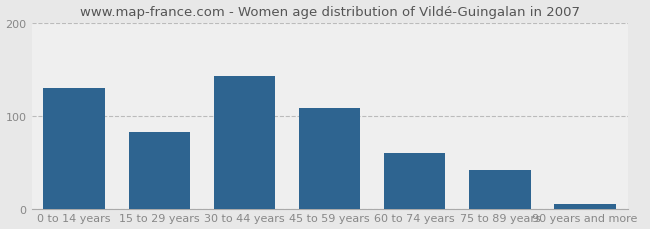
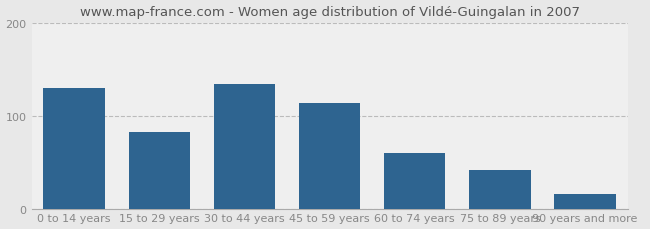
30 to 44 years: 143 -> 134
45 to 59 years: 108 -> 114
90 years and more: 5 -> 16
